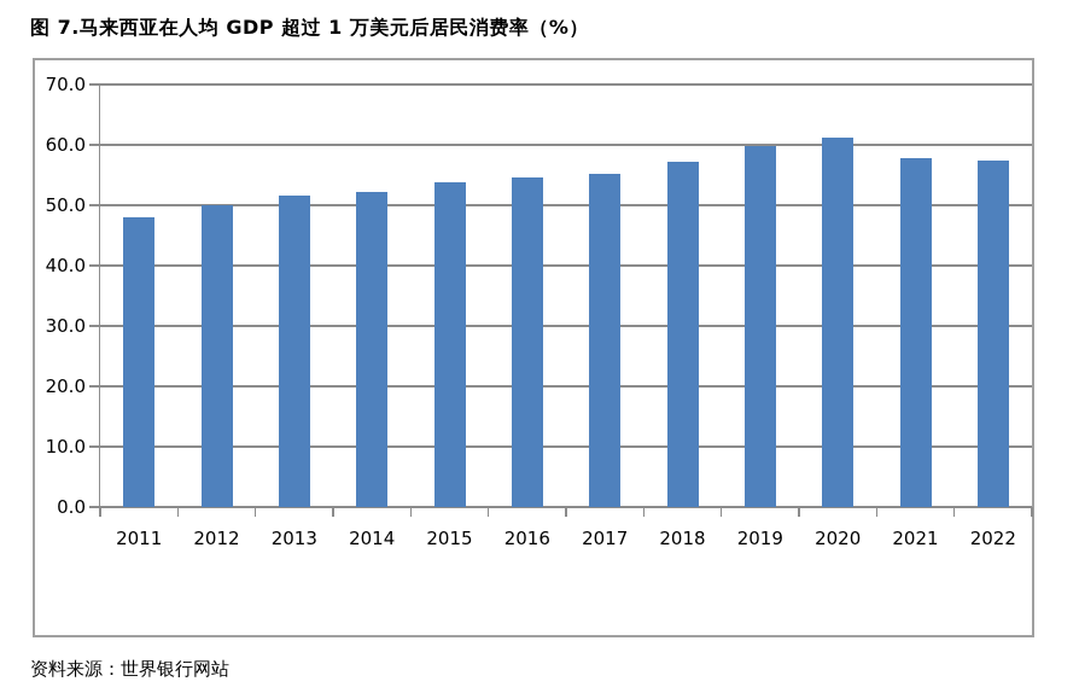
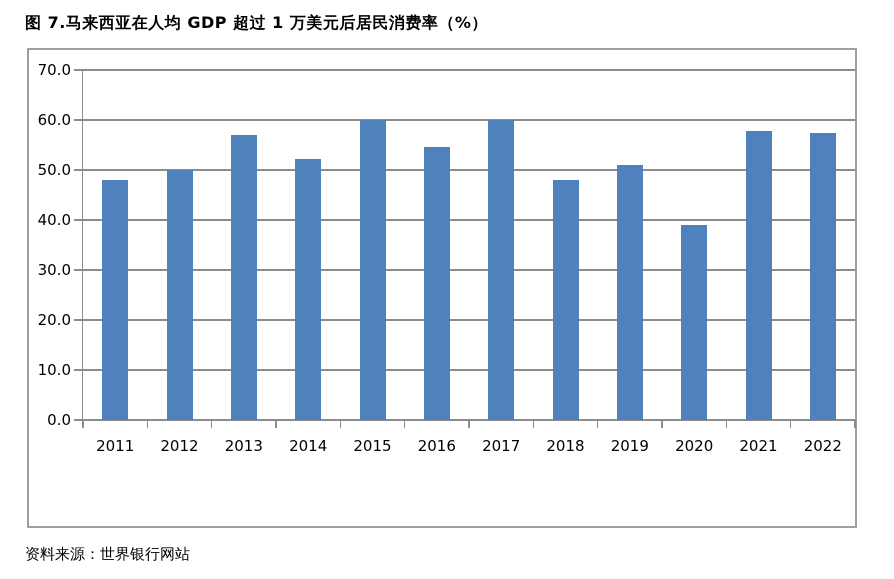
2013: 52 -> 57
2015: 54 -> 60
2017: 55 -> 60
2018: 57 -> 48
2019: 60 -> 51
2020: 61 -> 39
